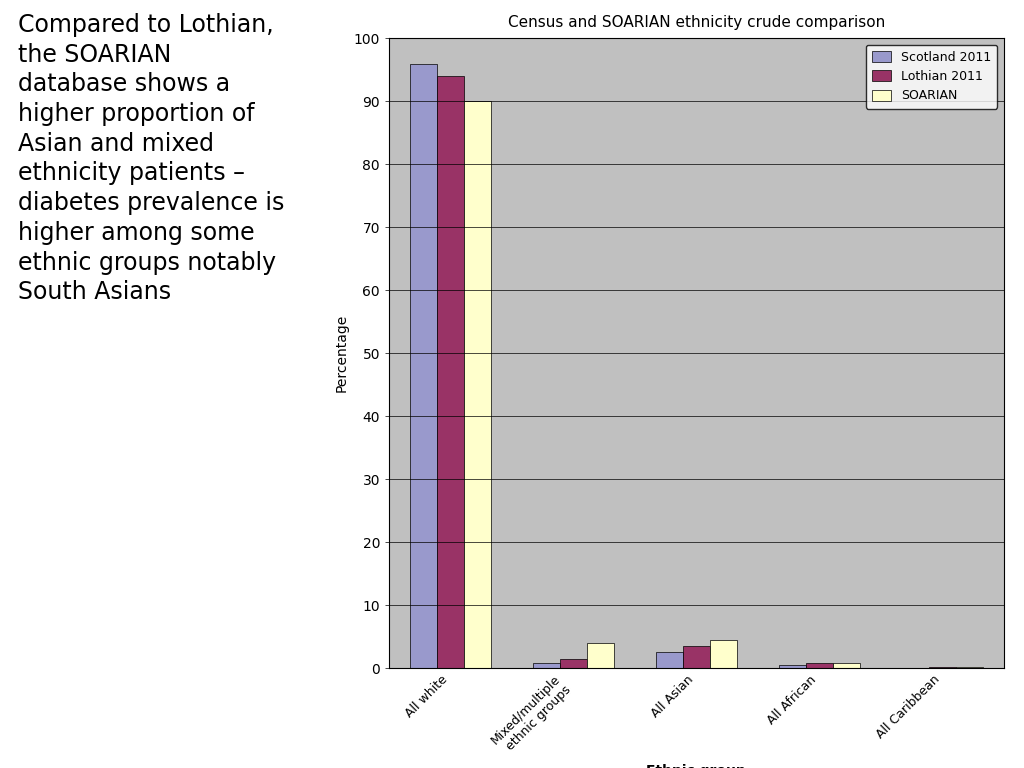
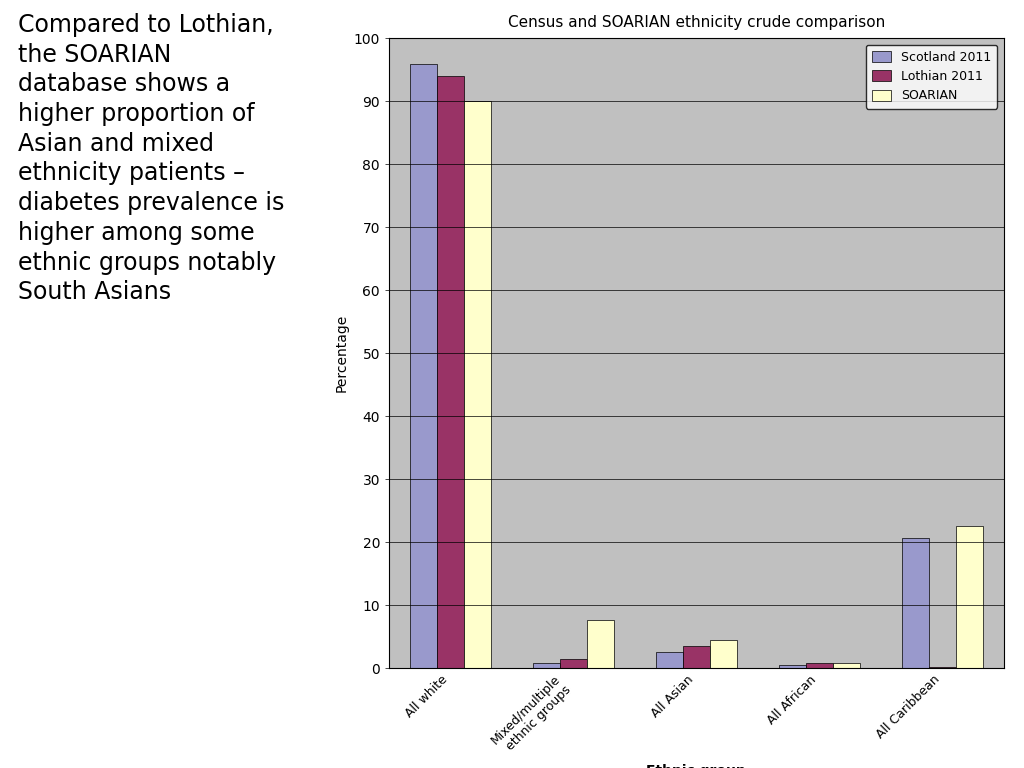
SOARIAN/Mixed/multiple ethnic groups: 4.0 -> 7.6
Scotland 2011/All Caribbean: 0.1 -> 20.6
SOARIAN/All Caribbean: 0.2 -> 22.6
